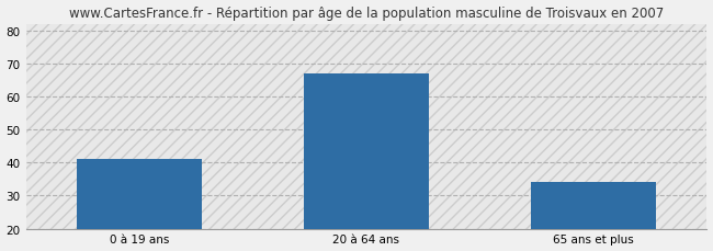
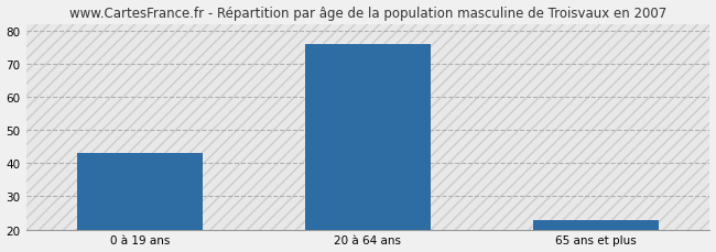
0 à 19 ans: 41 -> 43
20 à 64 ans: 67 -> 76
65 ans et plus: 34 -> 23
